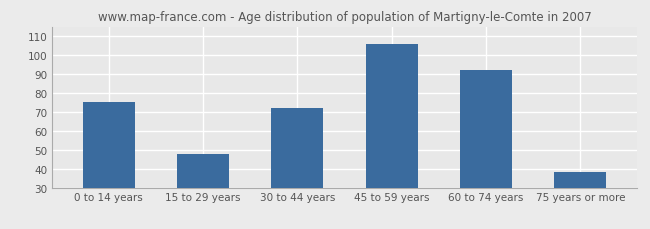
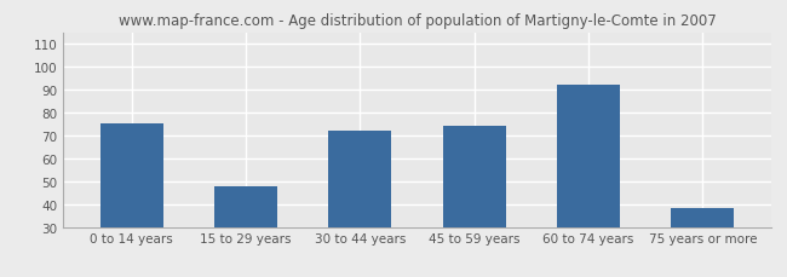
45 to 59 years: 106 -> 74
